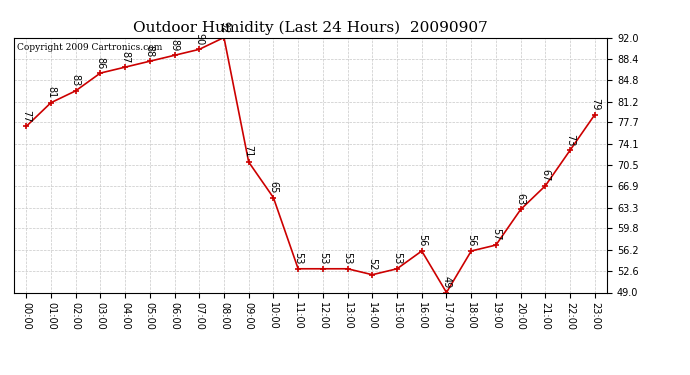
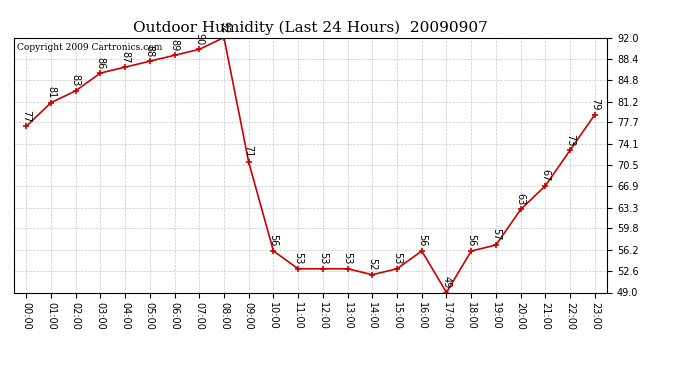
10:00: 65 -> 56
